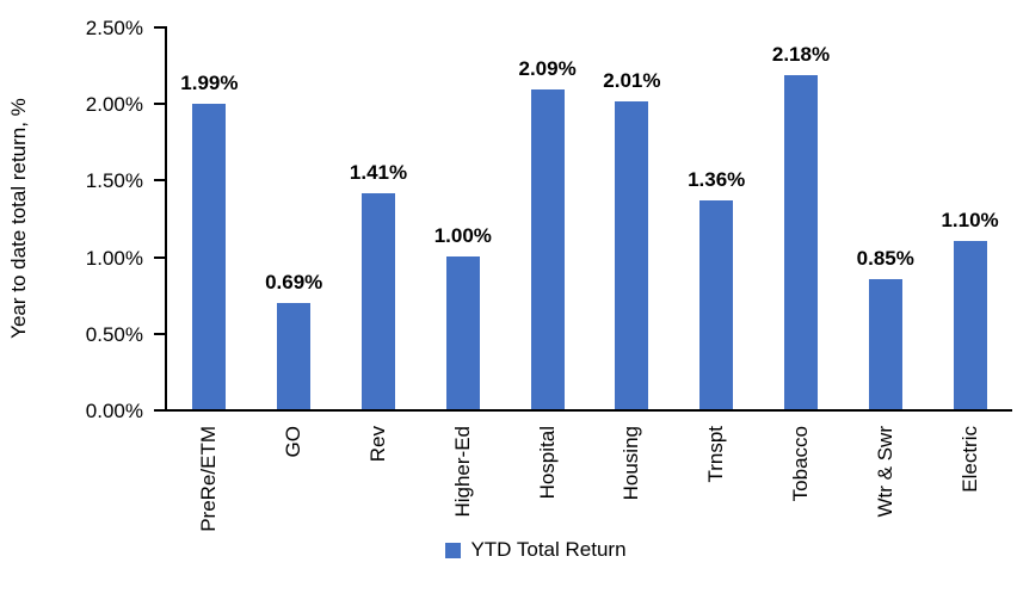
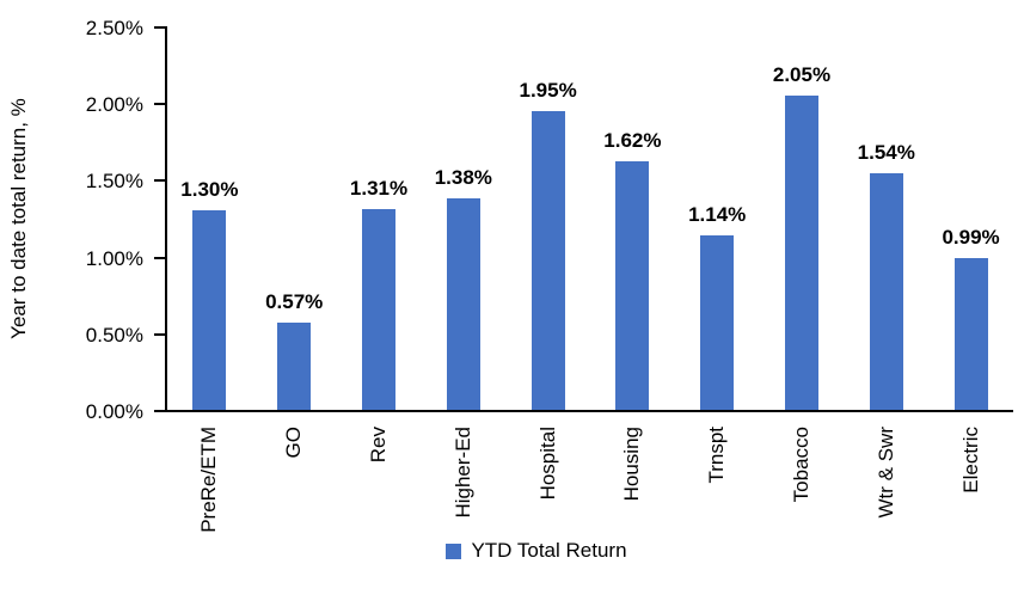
PreRe/ETM: 1.99% -> 1.30%
GO: 0.69% -> 0.57%
Rev: 1.41% -> 1.31%
Higher-Ed: 1.00% -> 1.38%
Hospital: 2.09% -> 1.95%
Housing: 2.01% -> 1.62%
Trnspt: 1.36% -> 1.14%
Tobacco: 2.18% -> 2.05%
Wtr & Swr: 0.85% -> 1.54%
Electric: 1.10% -> 0.99%
